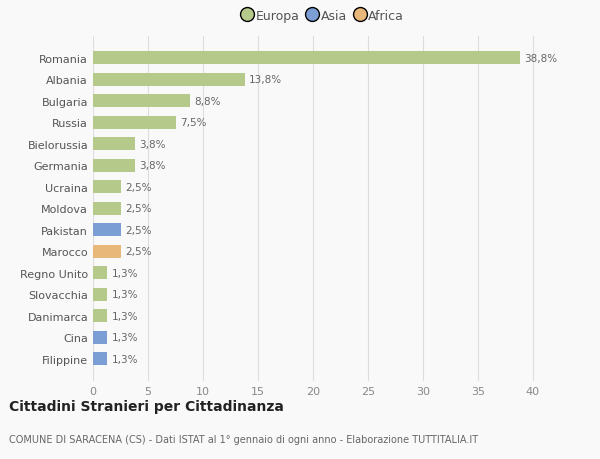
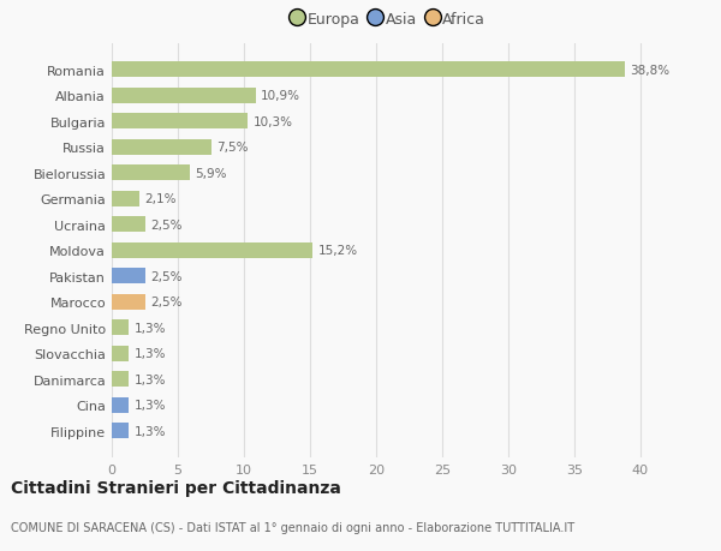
Albania: 13,8% -> 10,9%
Bulgaria: 8,8% -> 10,3%
Bielorussia: 3,8% -> 5,9%
Germania: 3,8% -> 2,1%
Moldova: 2,5% -> 15,2%
